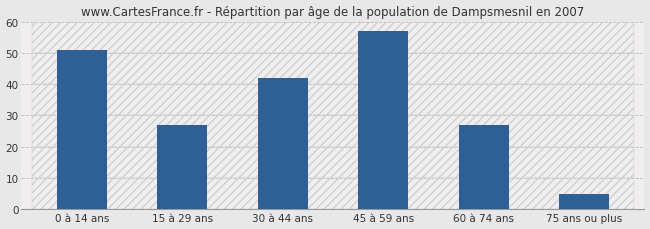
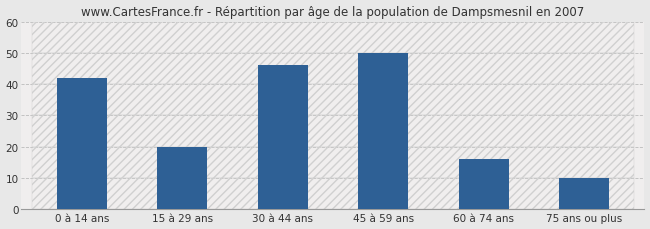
0 à 14 ans: 51 -> 42
15 à 29 ans: 27 -> 20
30 à 44 ans: 42 -> 46
45 à 59 ans: 57 -> 50
60 à 74 ans: 27 -> 16
75 ans ou plus: 5 -> 10
